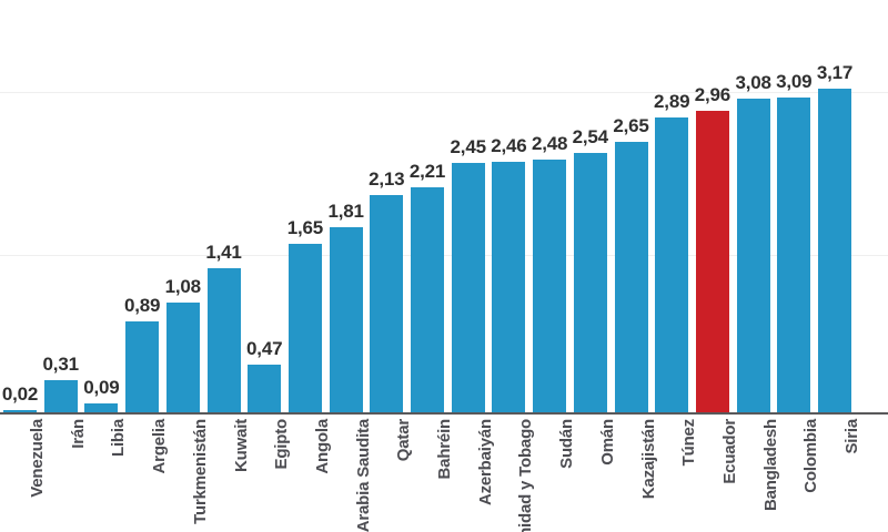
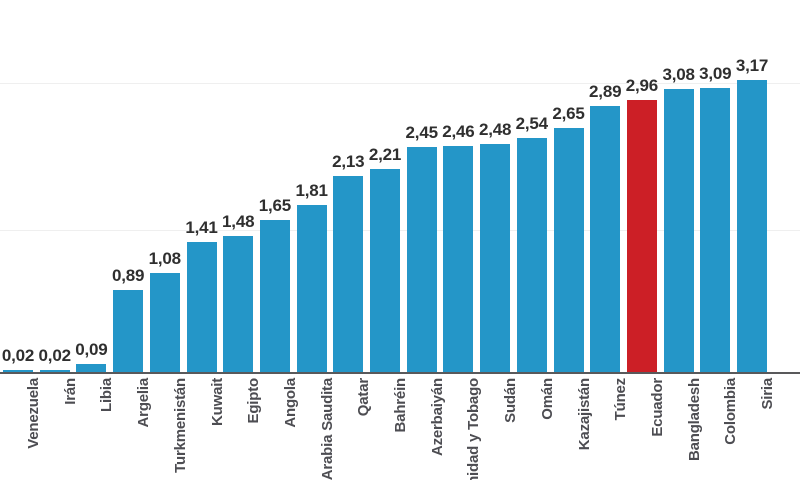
Irán: 0,31 -> 0,02
Egipto: 0,47 -> 1,48
